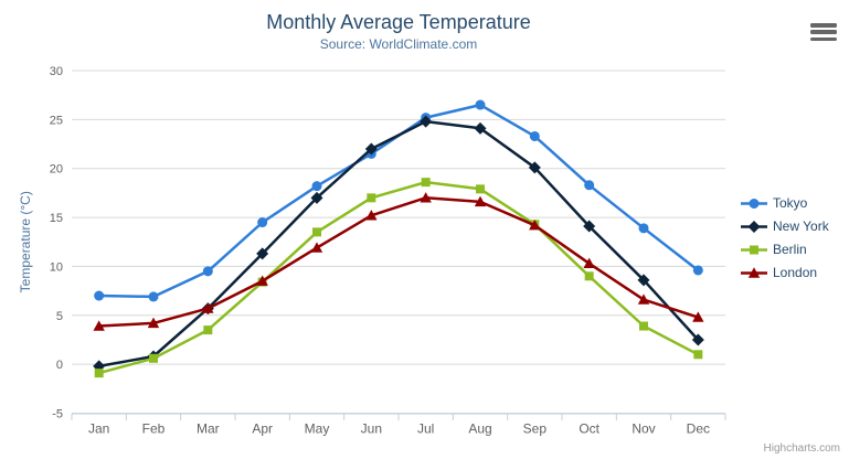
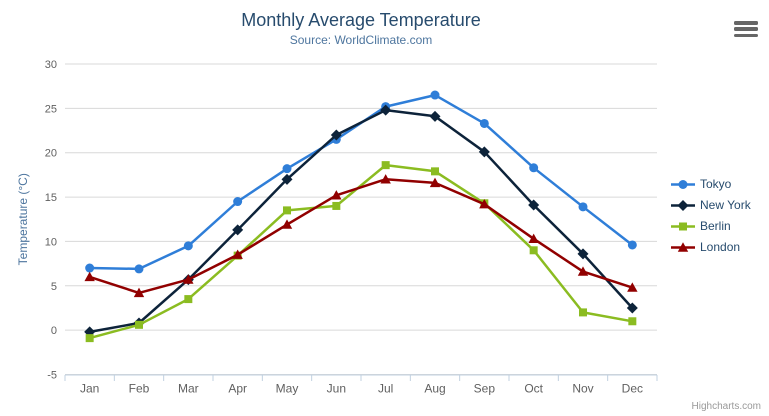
London/Jan: 4 -> 6
Berlin/Jun: 17 -> 14
Berlin/Nov: 4 -> 2
